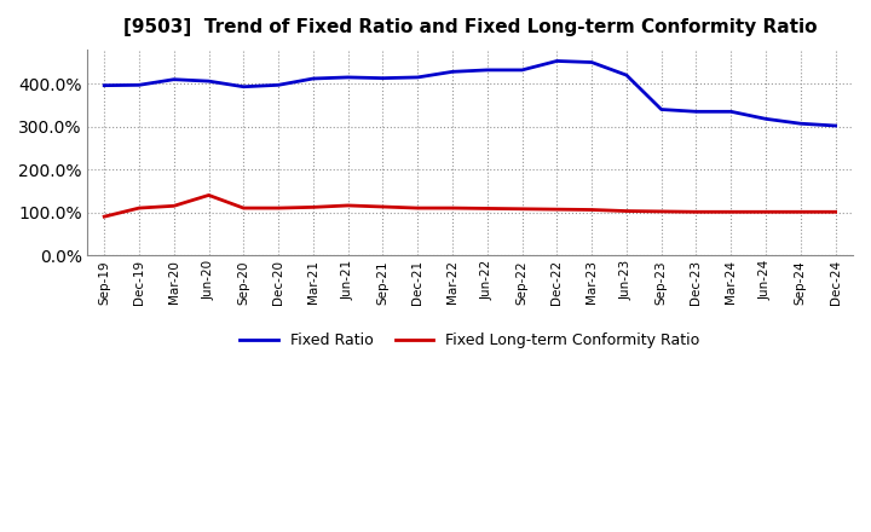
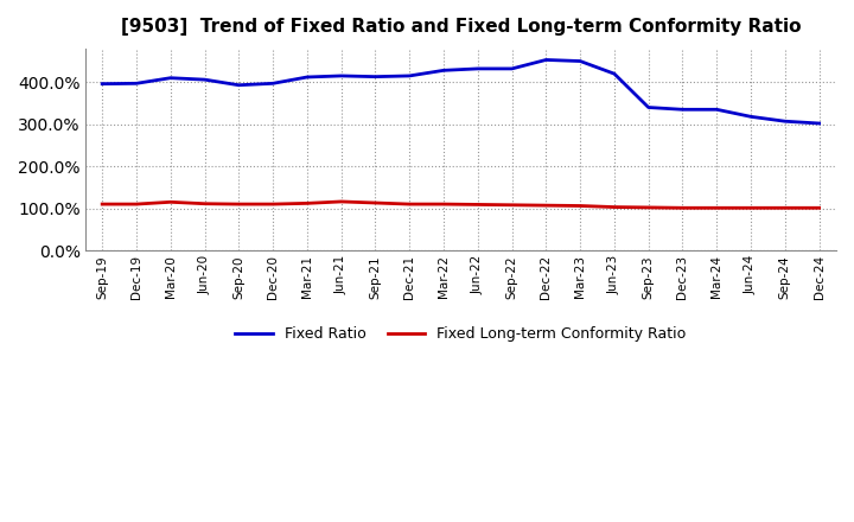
Fixed Long-term Conformity Ratio/Sep-19: 90% -> 110%
Fixed Long-term Conformity Ratio/Jun-20: 140% -> 111%
